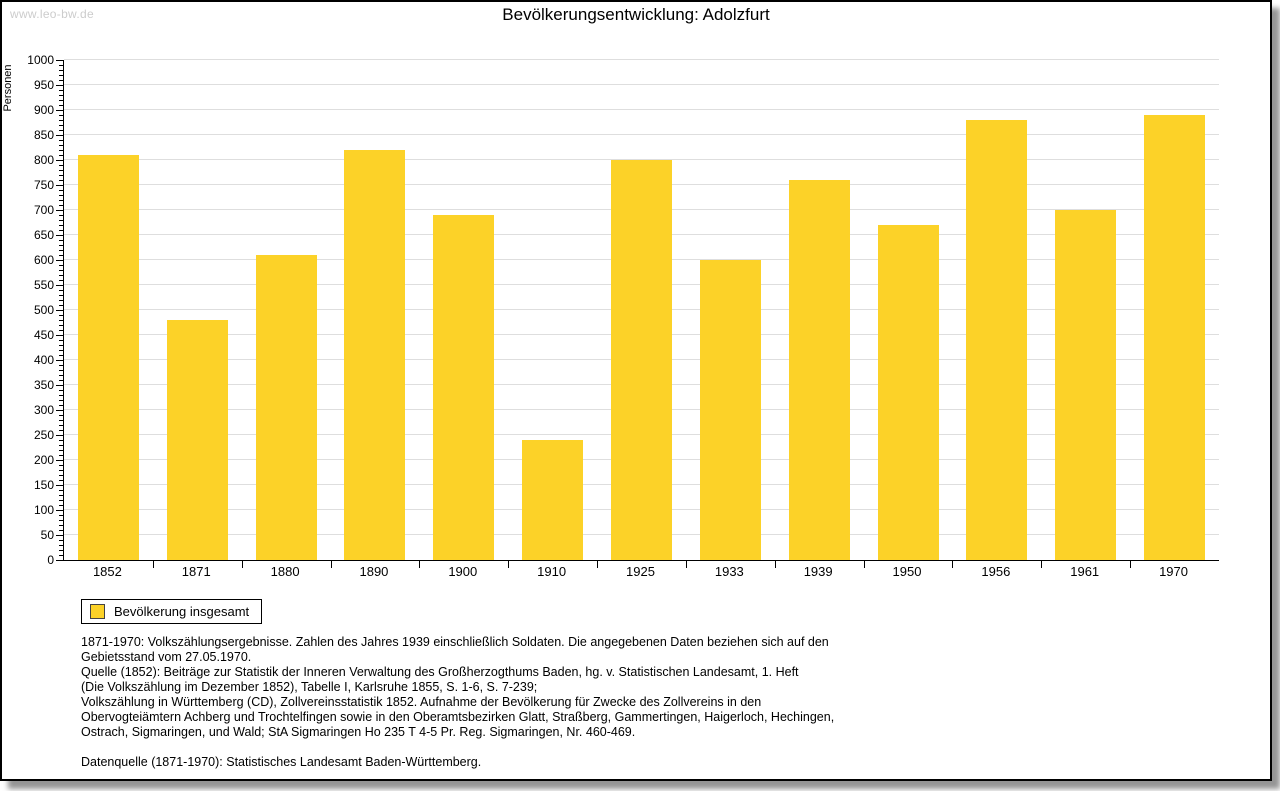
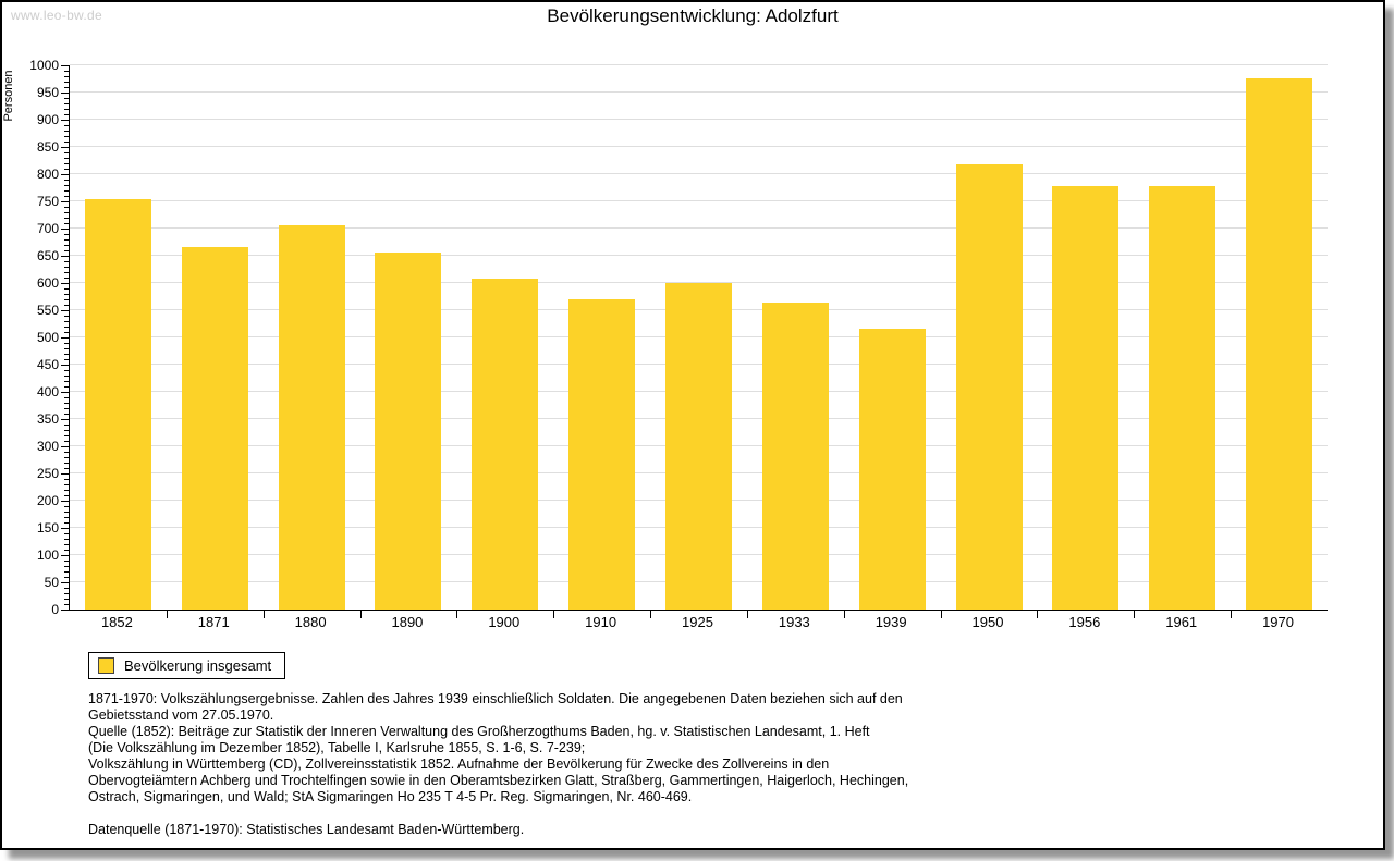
1852: 810 -> 760
1871: 480 -> 670
1880: 610 -> 710
1890: 820 -> 660
1900: 690 -> 610
1910: 240 -> 570
1925: 800 -> 600
1933: 600 -> 560
1939: 760 -> 520
1950: 670 -> 820
1956: 880 -> 780
1961: 700 -> 780
1970: 890 -> 980
